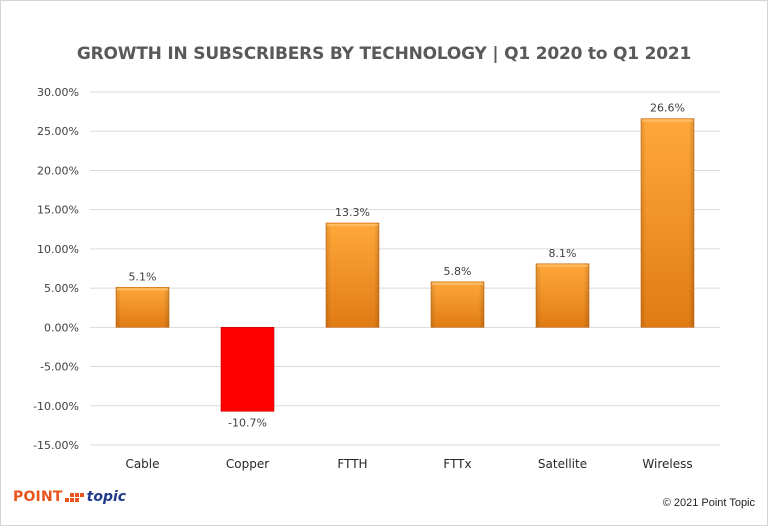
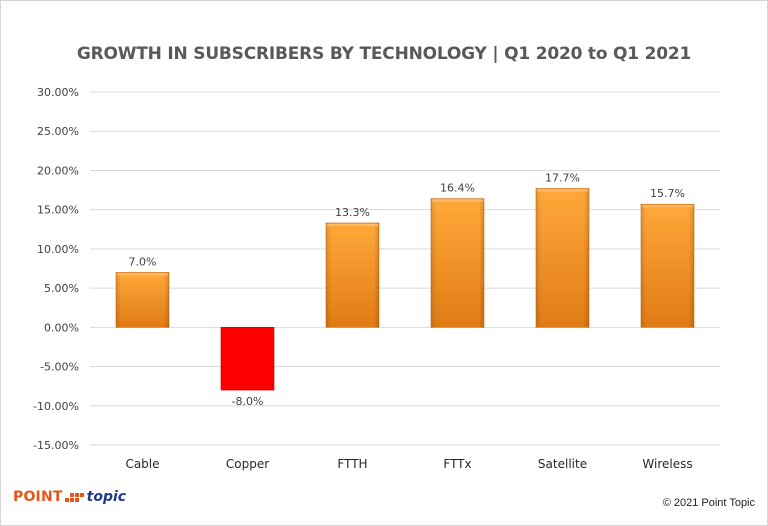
Cable: 5.1% -> 7.0%
Copper: -10.7% -> -8.0%
FTTx: 5.8% -> 16.4%
Satellite: 8.1% -> 17.7%
Wireless: 26.6% -> 15.7%
